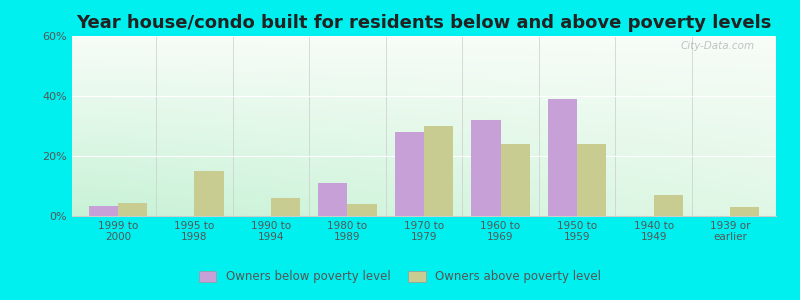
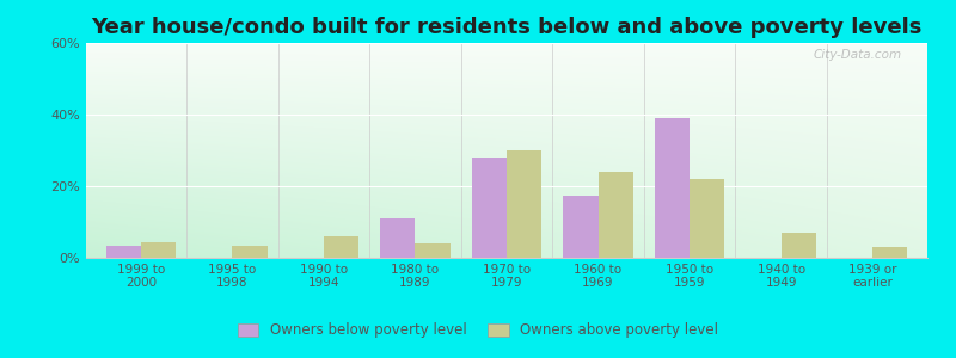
Owners above poverty level/1995 to 1998: 15.0% -> 3.5%
Owners below poverty level/1960 to 1969: 32.0% -> 17.5%
Owners above poverty level/1950 to 1959: 24.0% -> 22.0%
